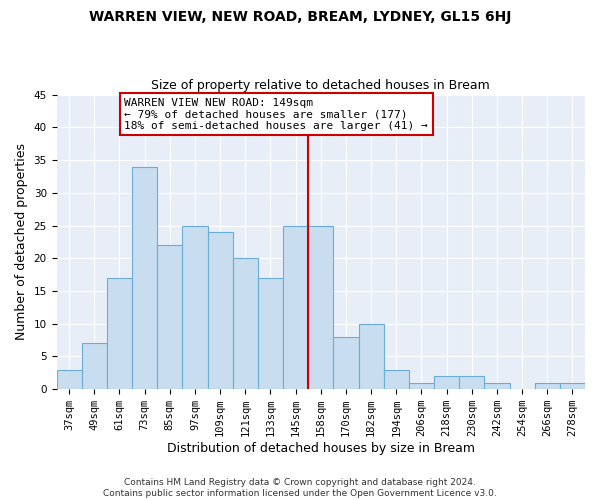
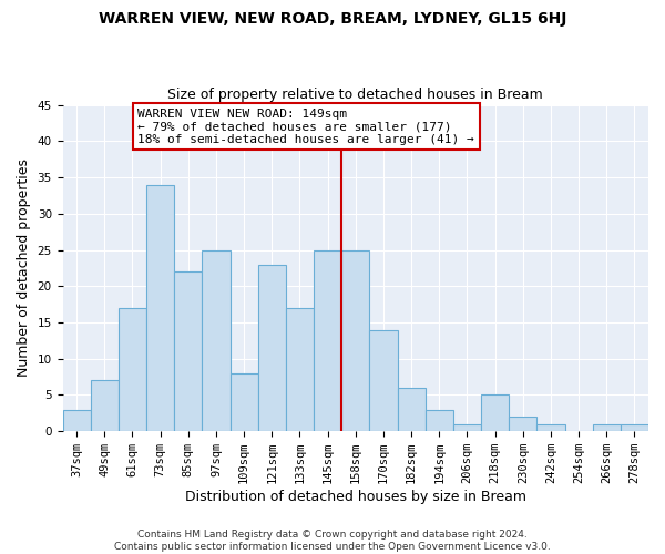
109sqm: 24 -> 8
121sqm: 20 -> 23
170sqm: 8 -> 14
182sqm: 10 -> 6
218sqm: 2 -> 5
